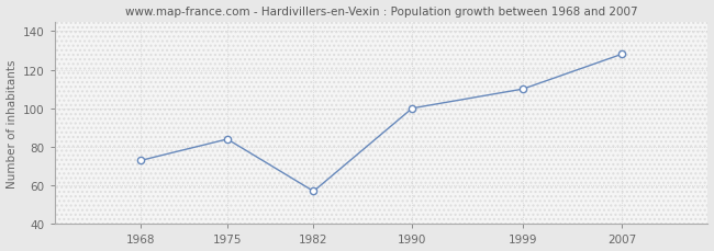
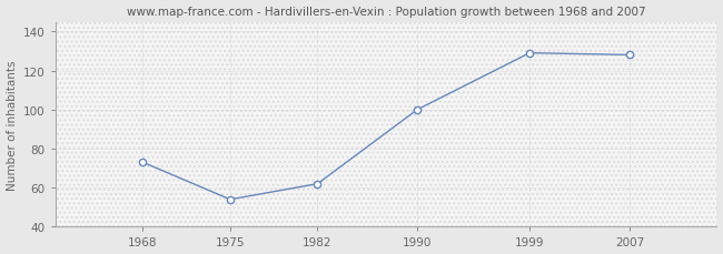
1975: 84 -> 54
1982: 57 -> 62
1999: 110 -> 129
